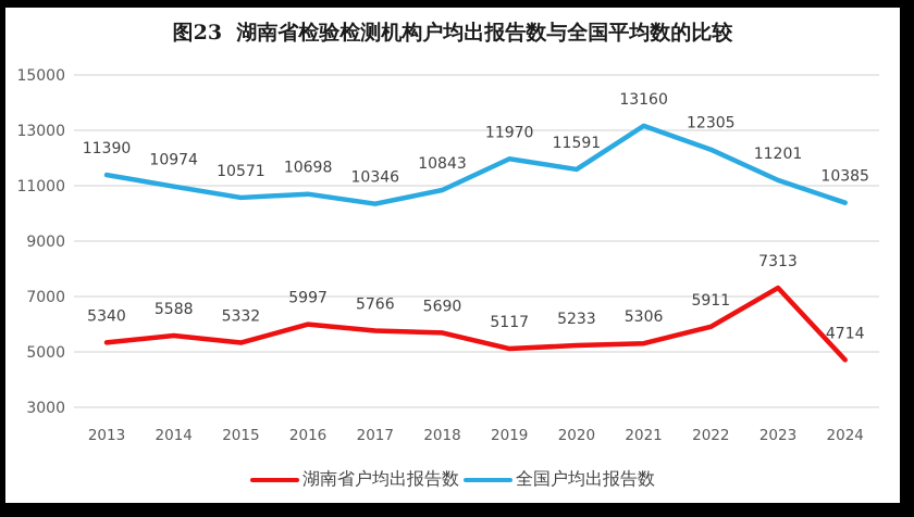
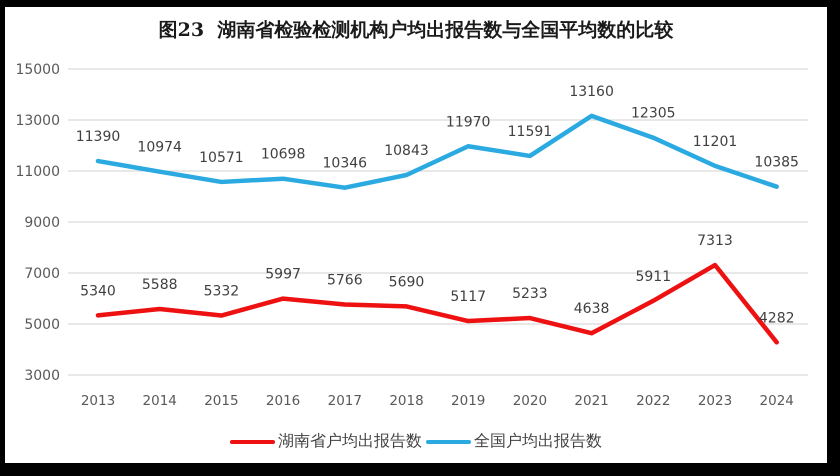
湖南省户均出报告数/2021: 5306 -> 4638
湖南省户均出报告数/2024: 4714 -> 4282
